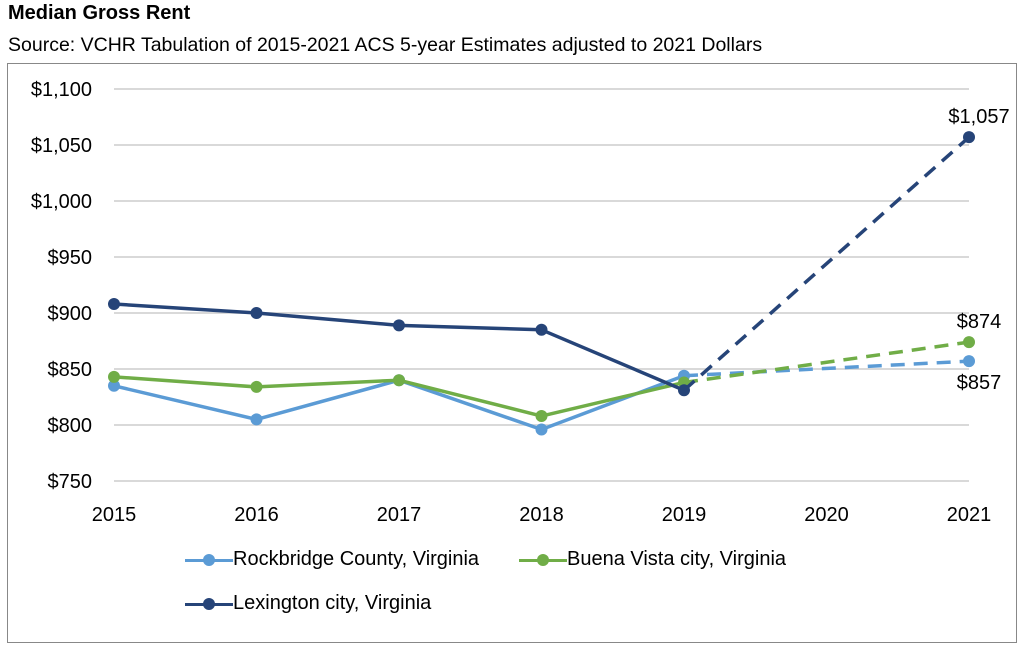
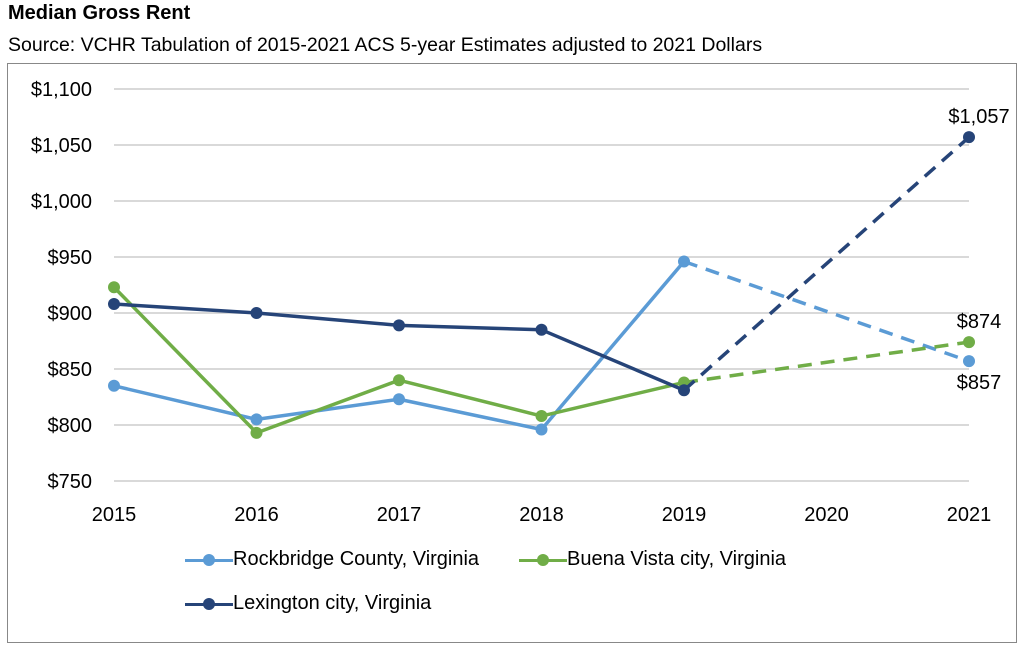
Buena Vista city, Virginia/2015: $843 -> $923
Buena Vista city, Virginia/2016: $834 -> $793
Rockbridge County, Virginia/2017: $840 -> $823
Rockbridge County, Virginia/2019: $844 -> $946
